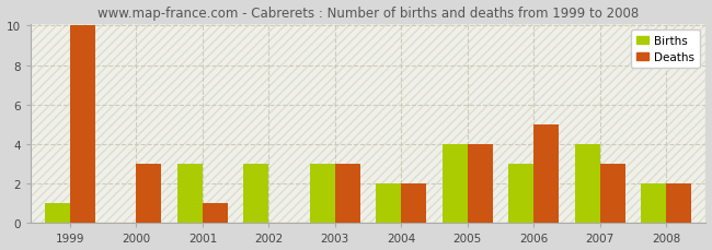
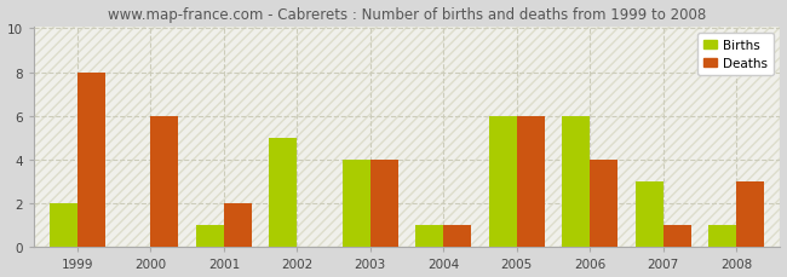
Births/1999: 1 -> 2
Deaths/1999: 10 -> 8
Deaths/2000: 3 -> 6
Births/2001: 3 -> 1
Deaths/2001: 1 -> 2
Births/2002: 3 -> 5
Births/2003: 3 -> 4
Deaths/2003: 3 -> 4
Births/2004: 2 -> 1
Deaths/2004: 2 -> 1
Births/2005: 4 -> 6
Deaths/2005: 4 -> 6
Births/2006: 3 -> 6
Deaths/2006: 5 -> 4
Births/2007: 4 -> 3
Deaths/2007: 3 -> 1
Births/2008: 2 -> 1
Deaths/2008: 2 -> 3
